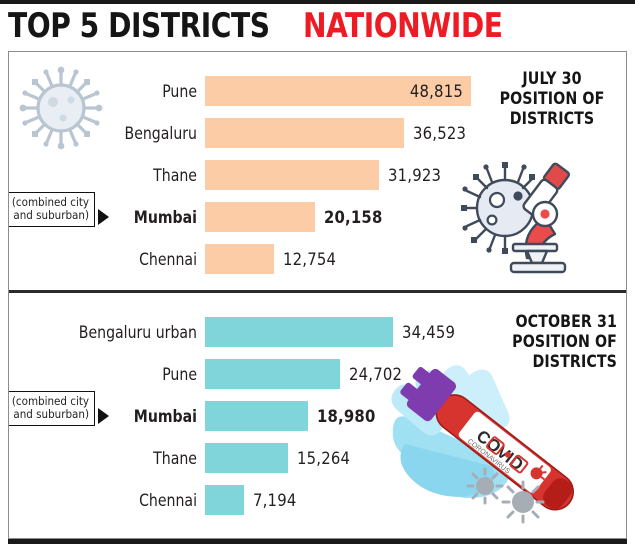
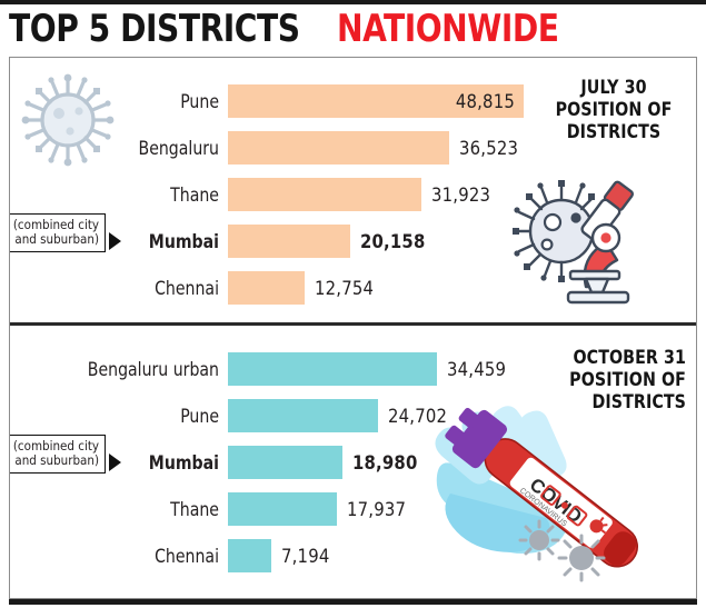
OCTOBER 31 POSITION OF DISTRICTS/Thane: 15,264 -> 17,937
